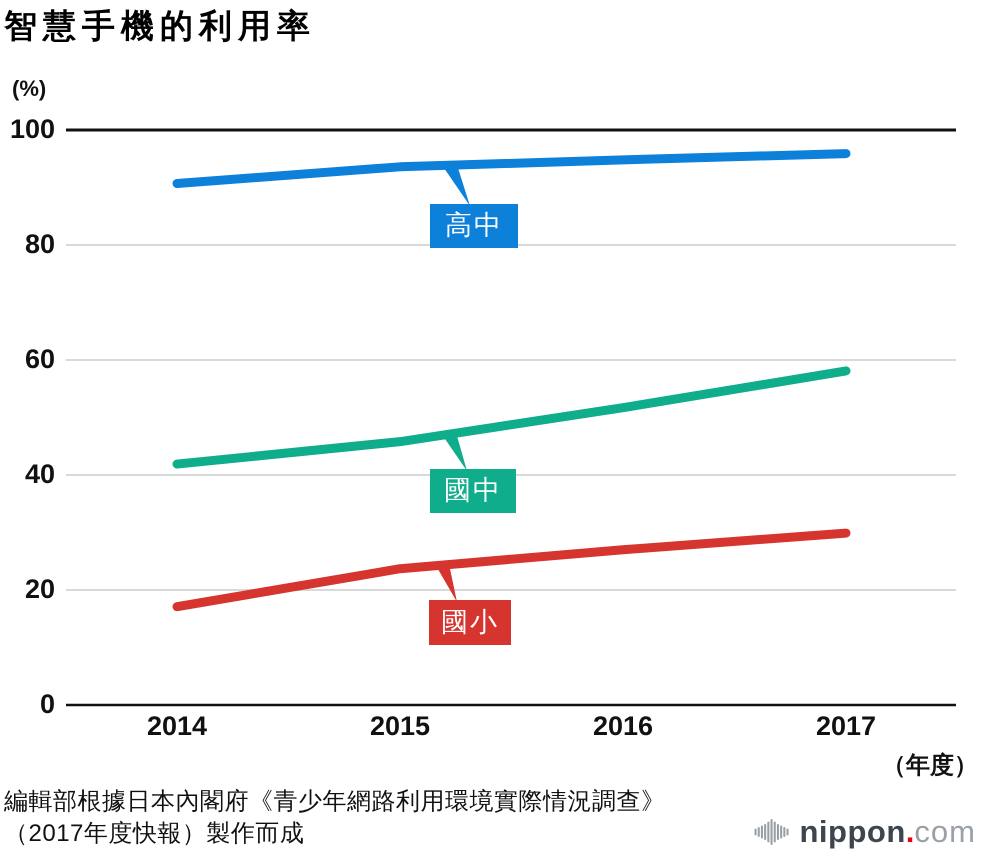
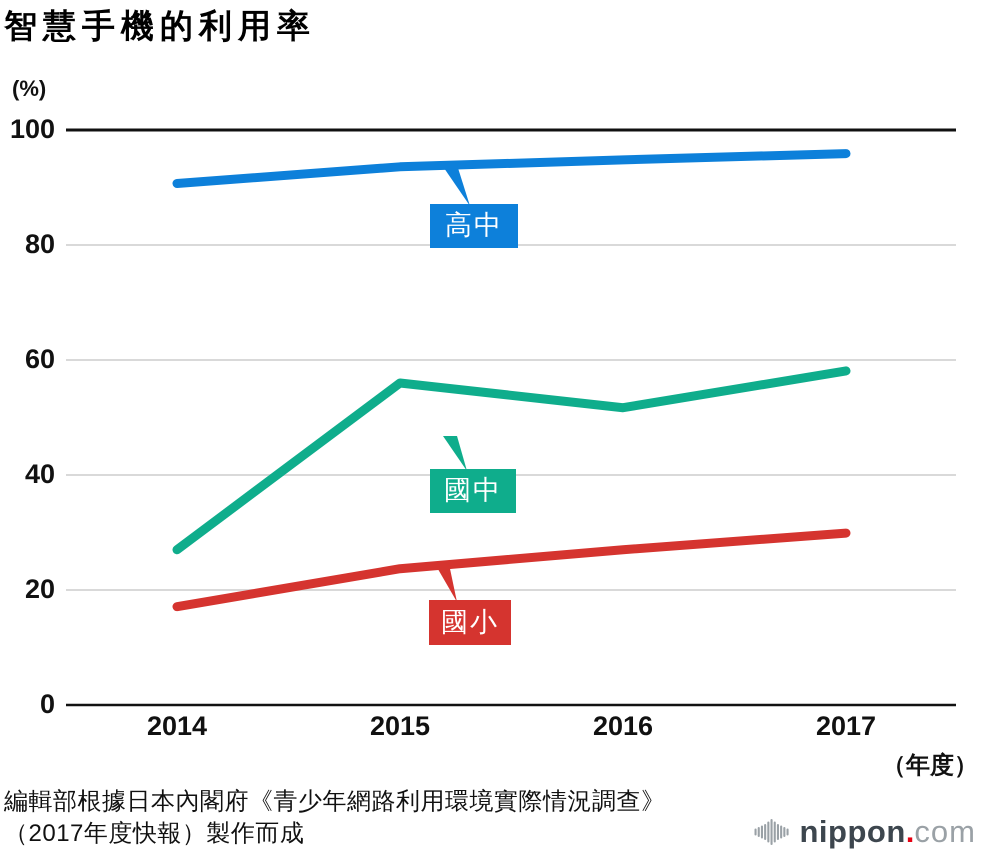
國中/2014: 42 -> 27
國中/2015: 46 -> 56
